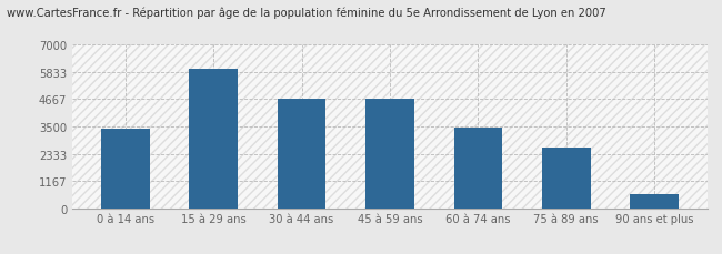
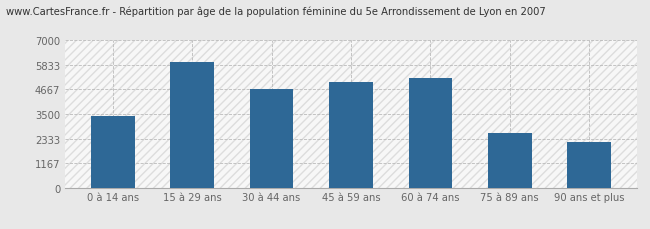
45 à 59 ans: 4670 -> 5000
60 à 74 ans: 3450 -> 5200
90 ans et plus: 600 -> 2150
